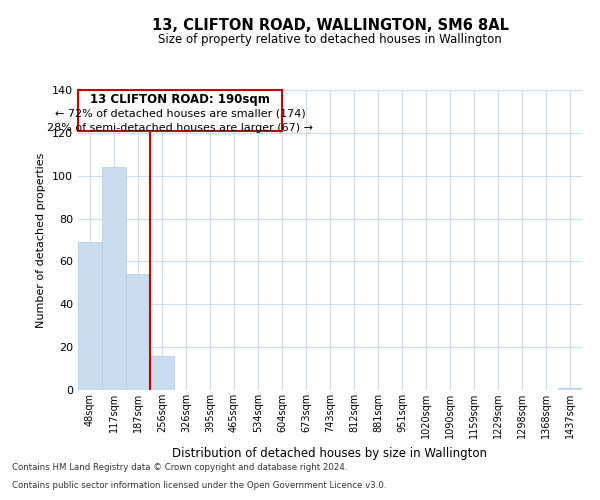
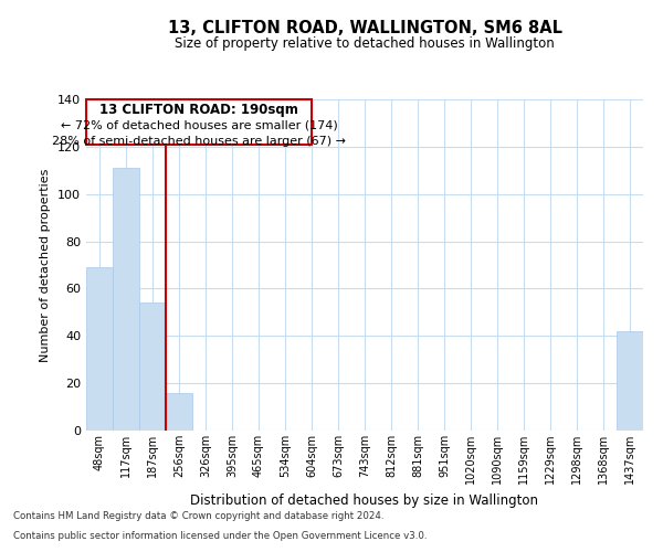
117sqm: 104 -> 111
1437sqm: 1 -> 42
